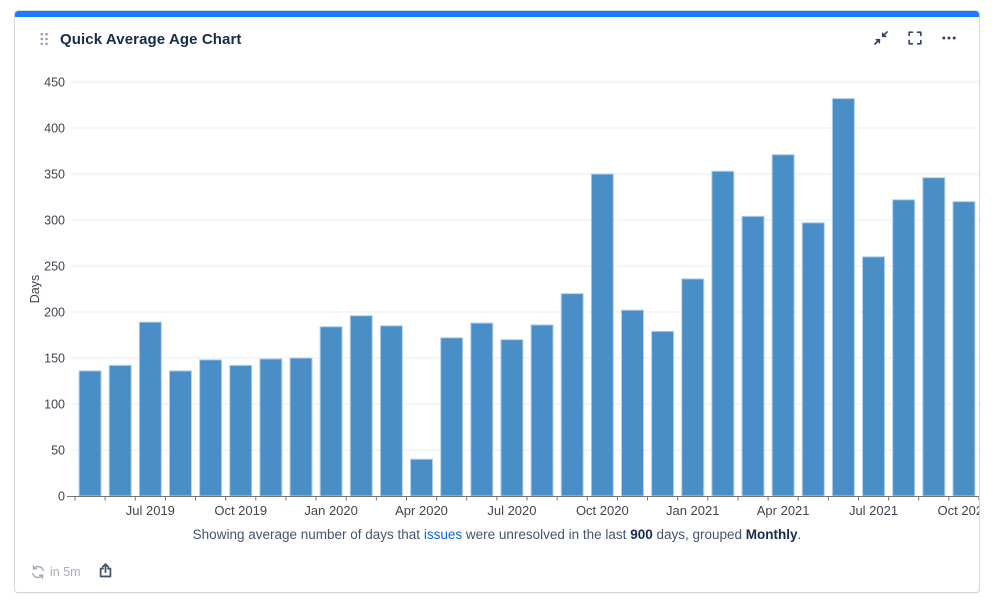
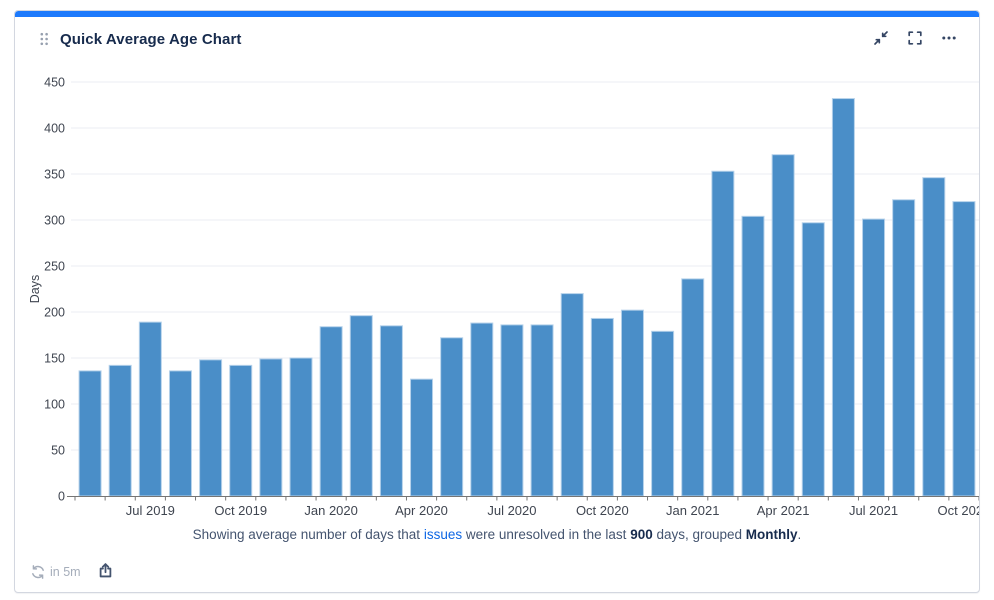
Apr 2020: 40 -> 130
Jul 2020: 170 -> 190
Oct 2020: 350 -> 190
Jul 2021: 260 -> 300
